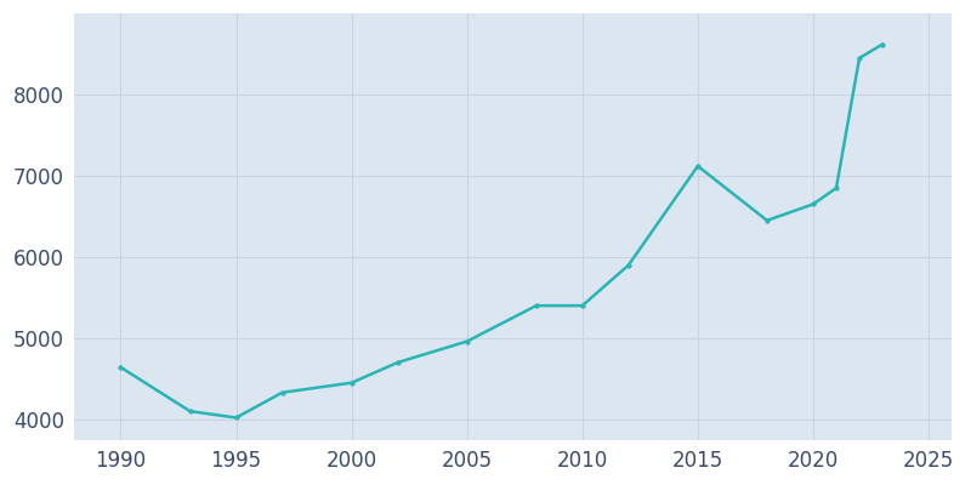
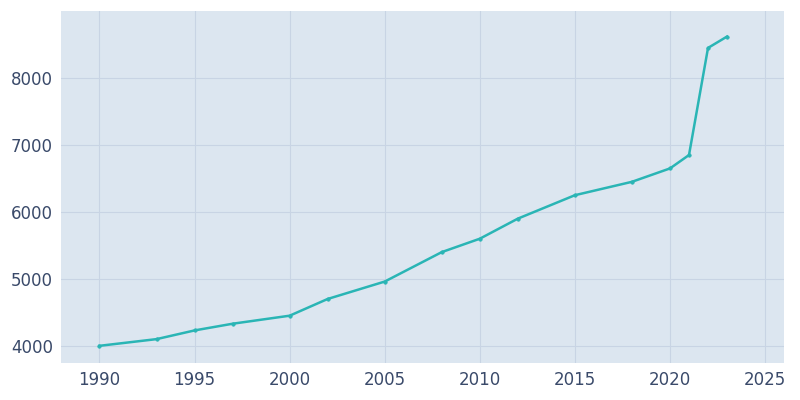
1990: 4640 -> 4000
1995: 4020 -> 4230
2010: 5400 -> 5600
2015: 7120 -> 6250
